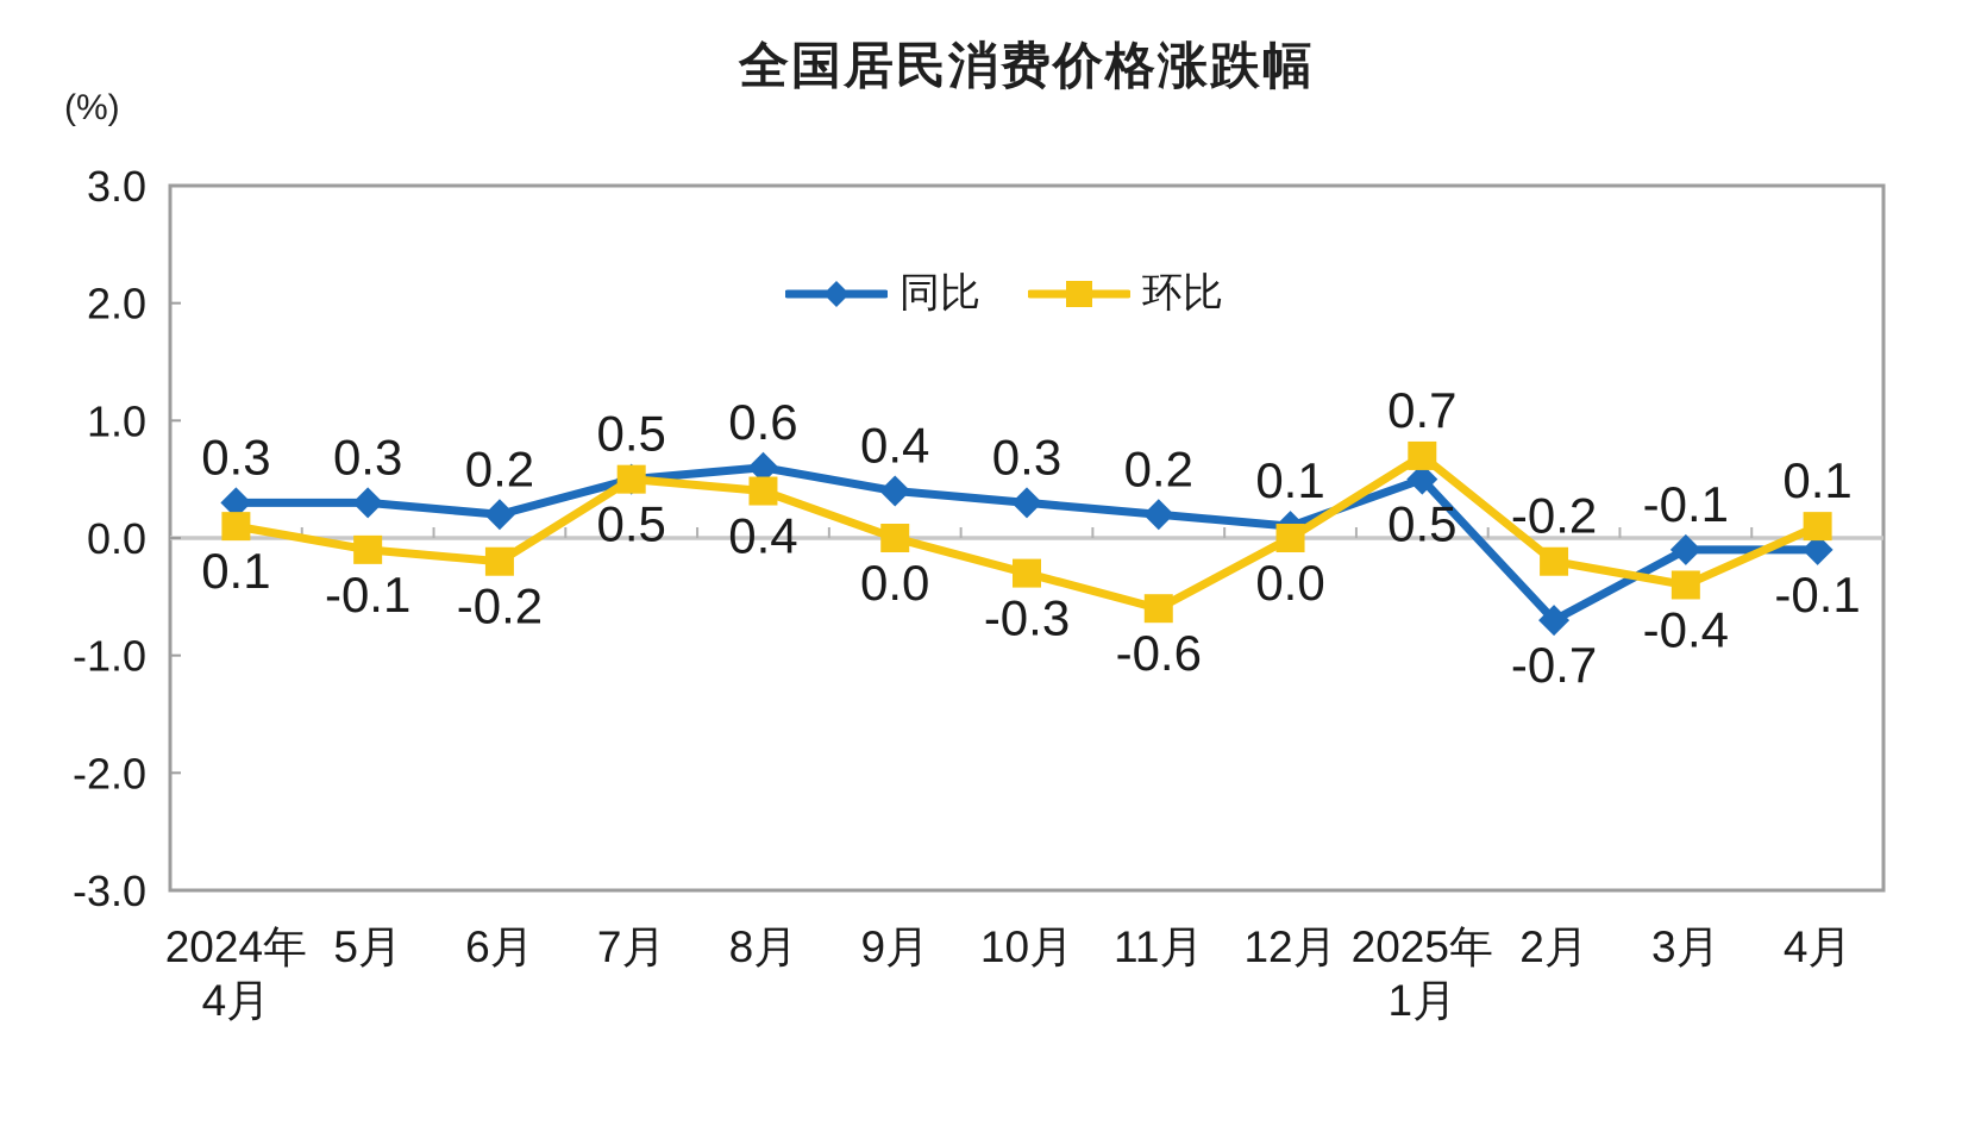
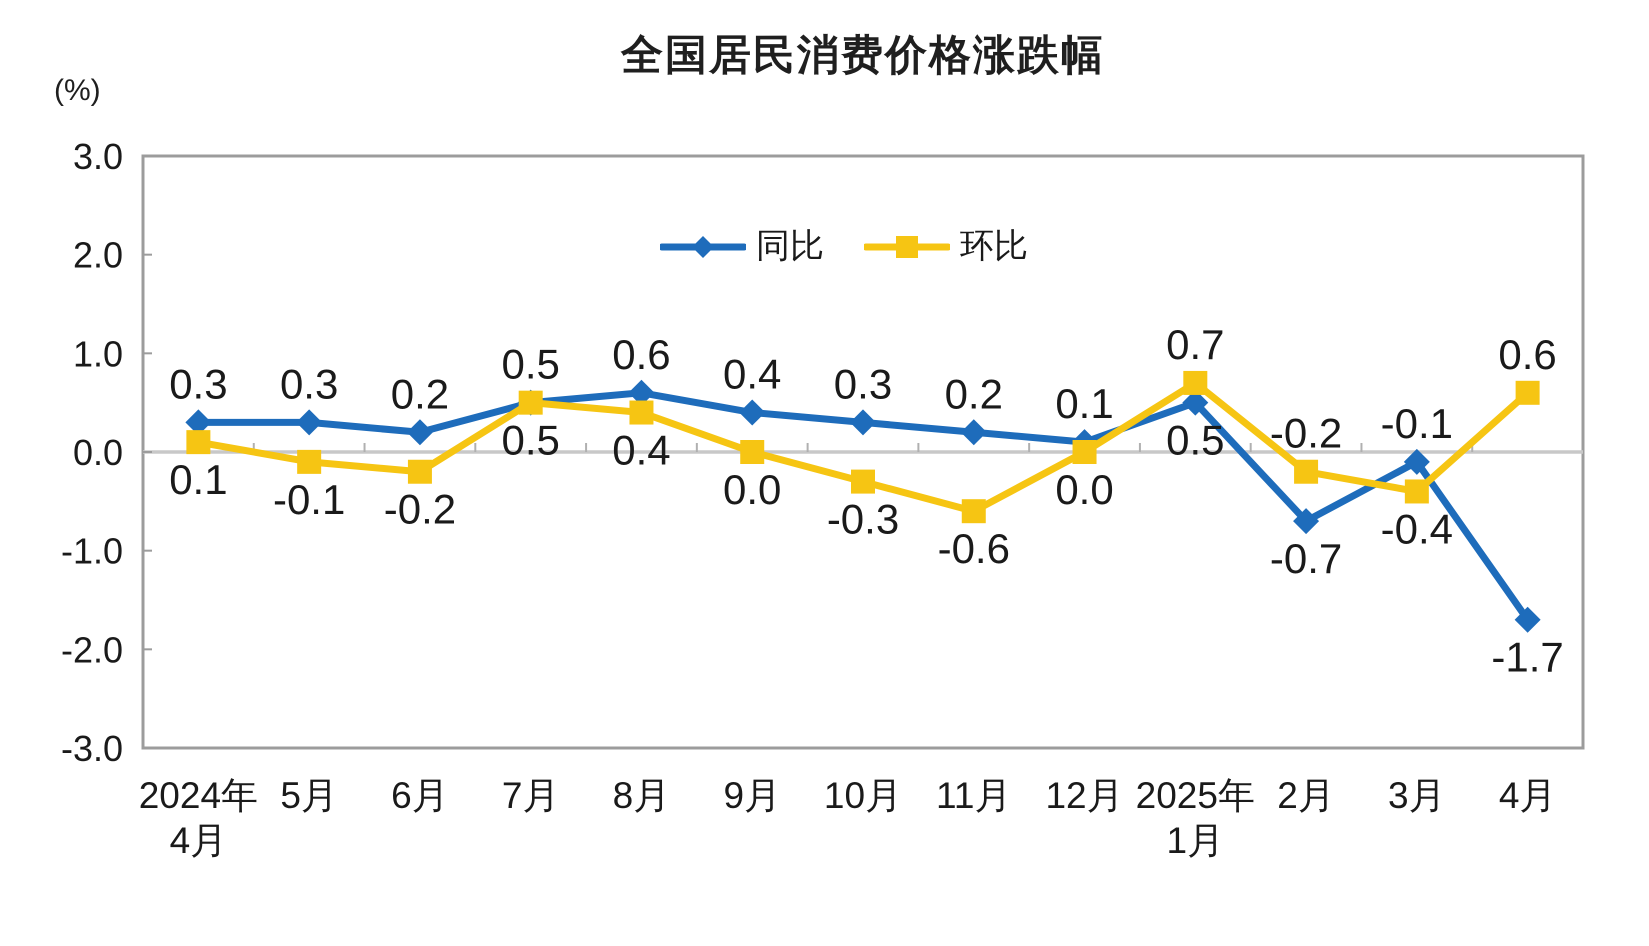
同比/4月: -0.1 -> -1.7
环比/4月: 0.1 -> 0.6
